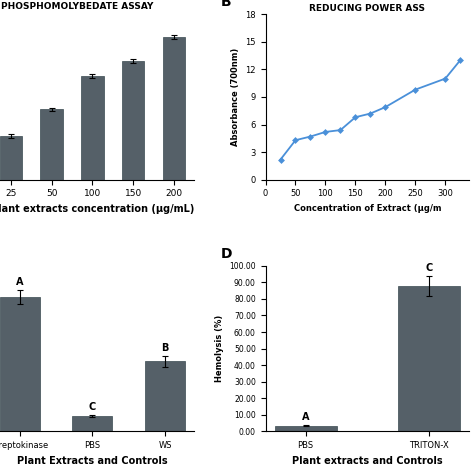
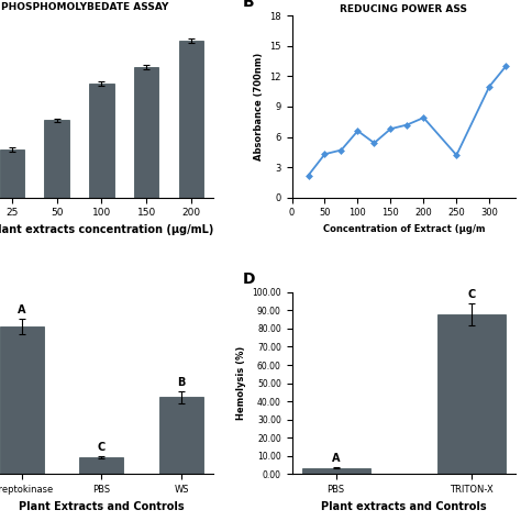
REDUCING POWER ASS/100: 5.2 -> 6.6
REDUCING POWER ASS/250: 9.8 -> 4.2
